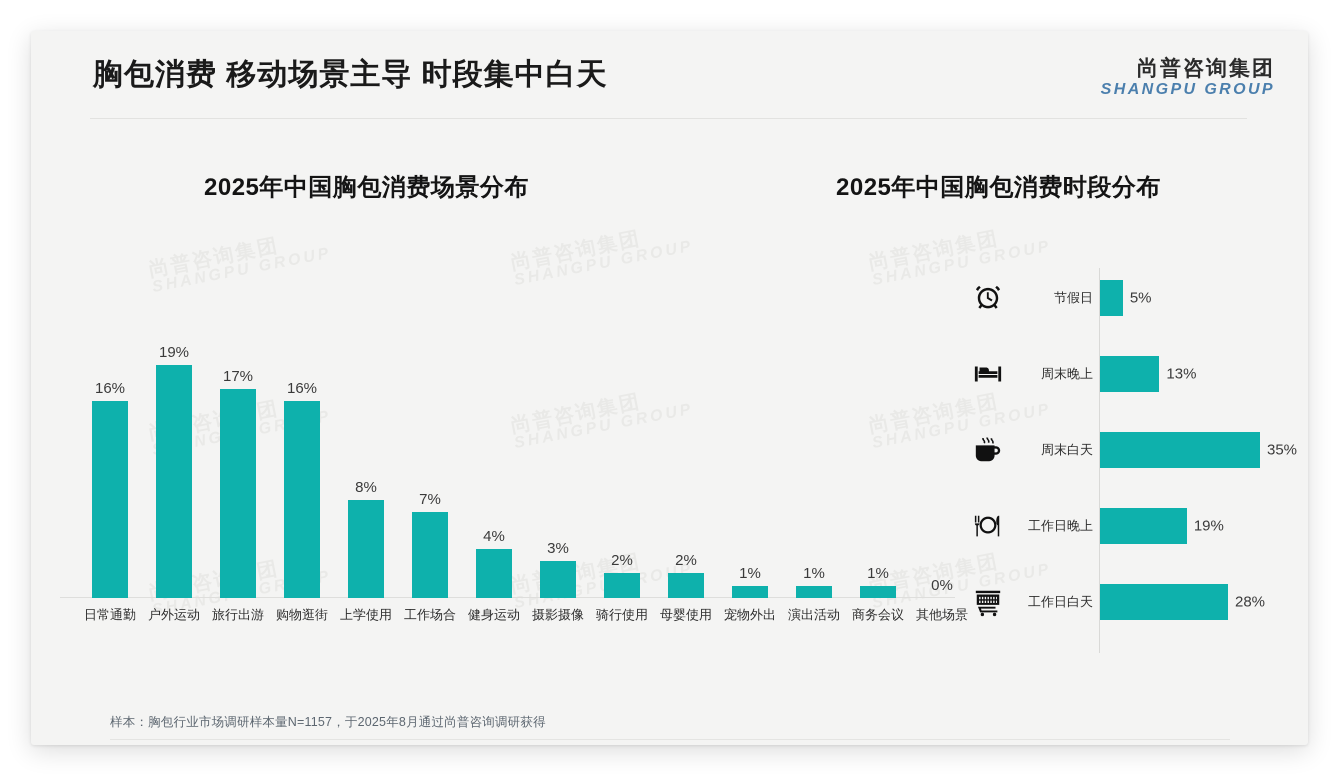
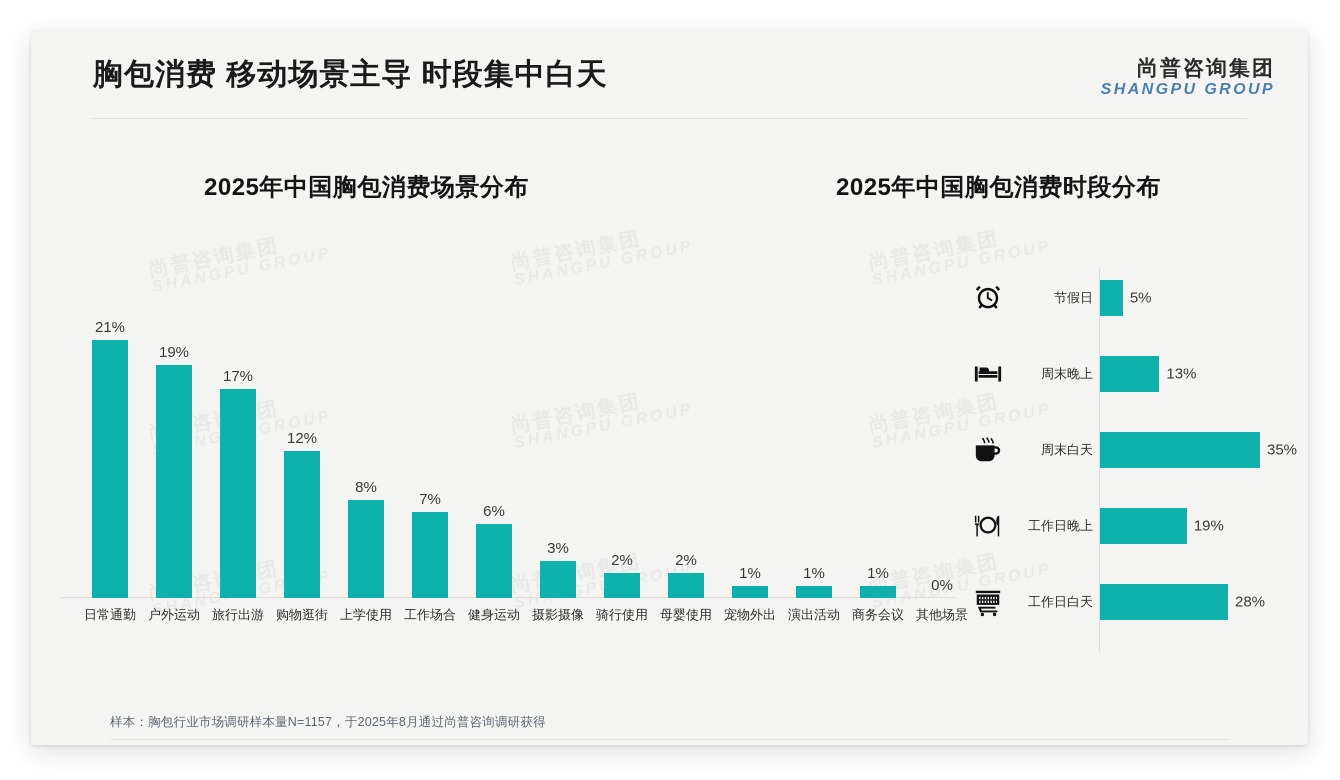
2025年中国胸包消费场景分布/日常通勤: 16% -> 21%
2025年中国胸包消费场景分布/购物逛街: 16% -> 12%
2025年中国胸包消费场景分布/健身运动: 4% -> 6%
